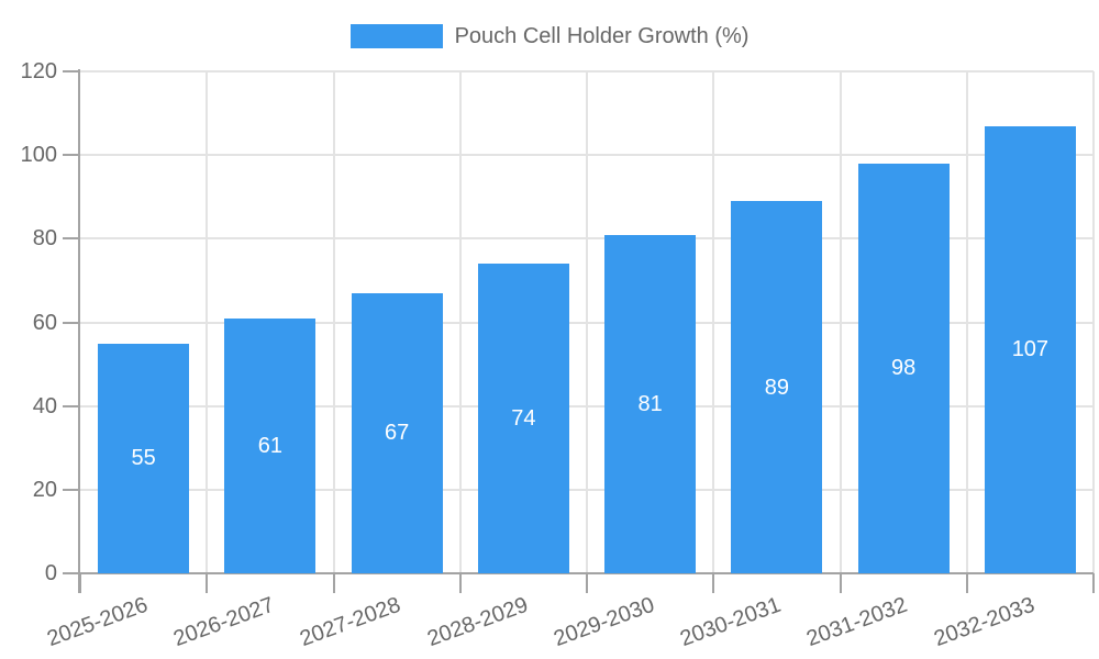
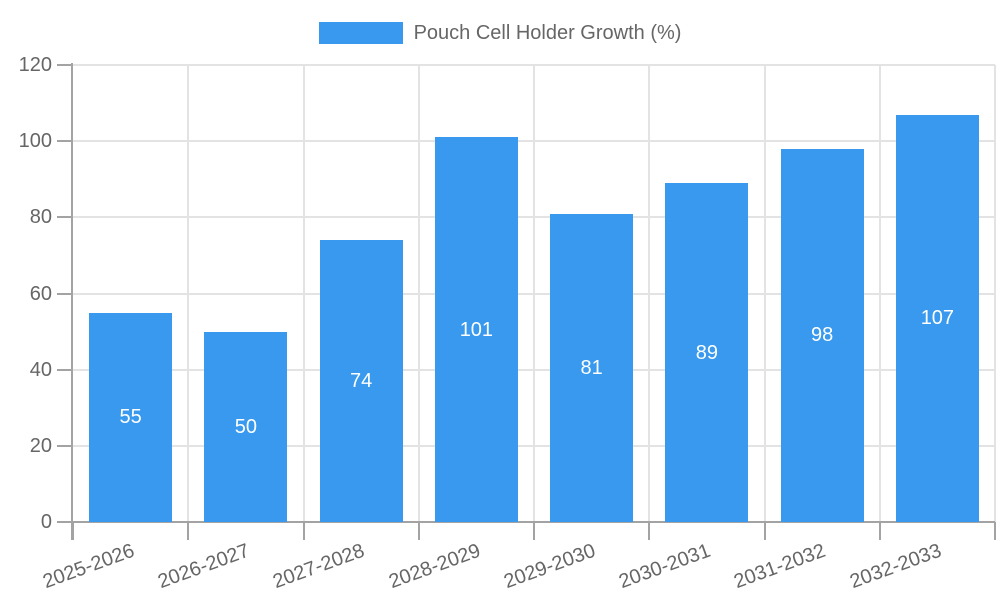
2026-2027: 61 -> 50
2027-2028: 67 -> 74
2028-2029: 74 -> 101
